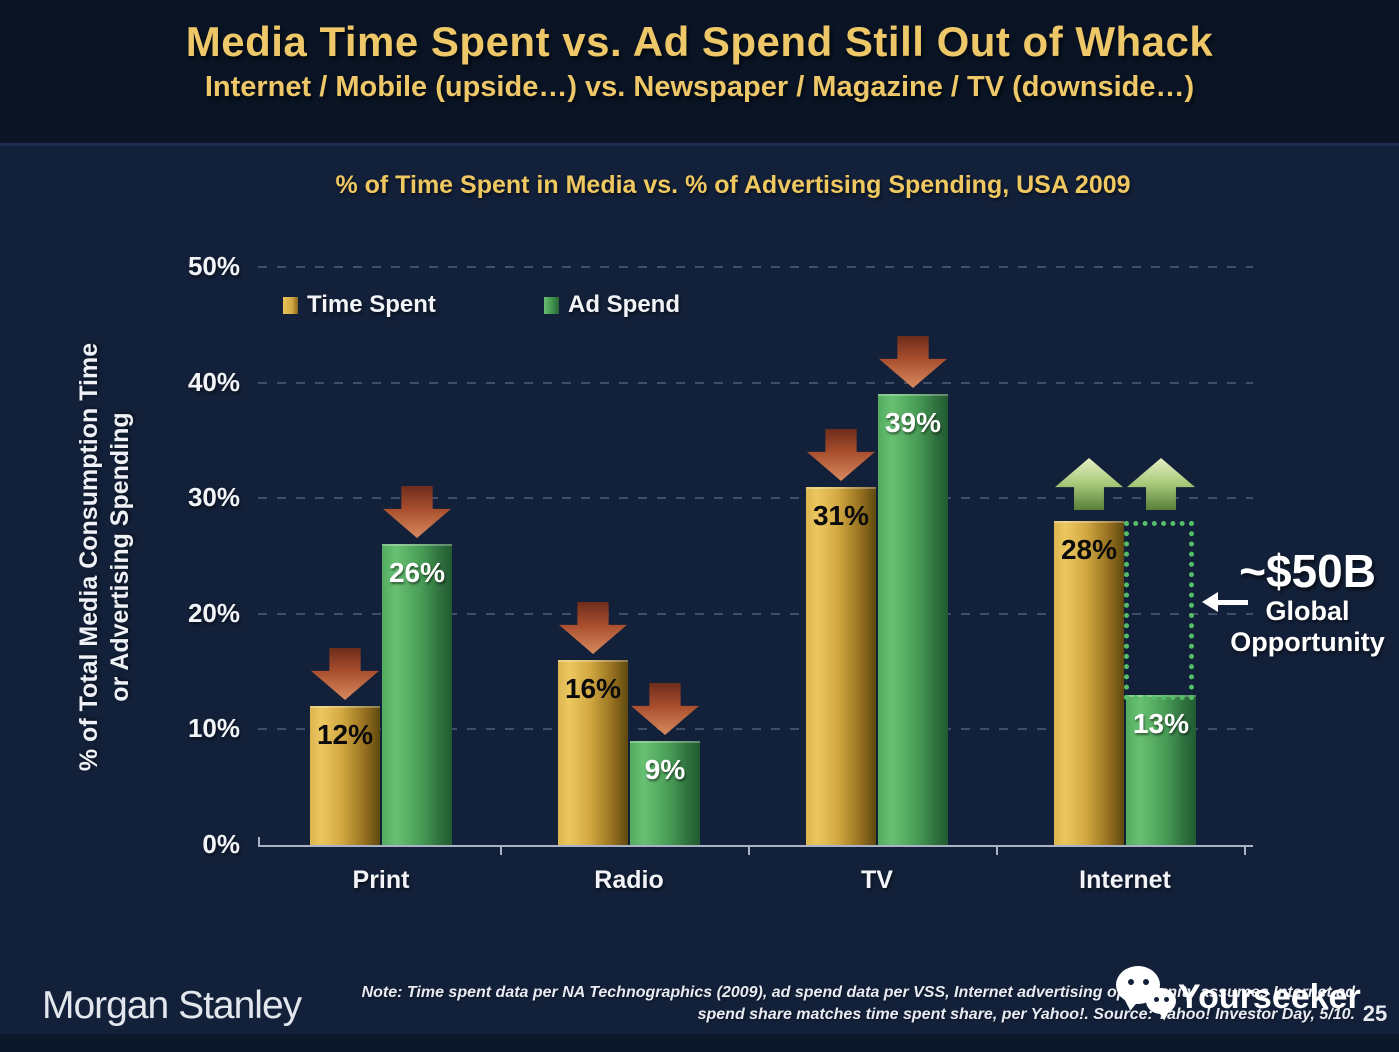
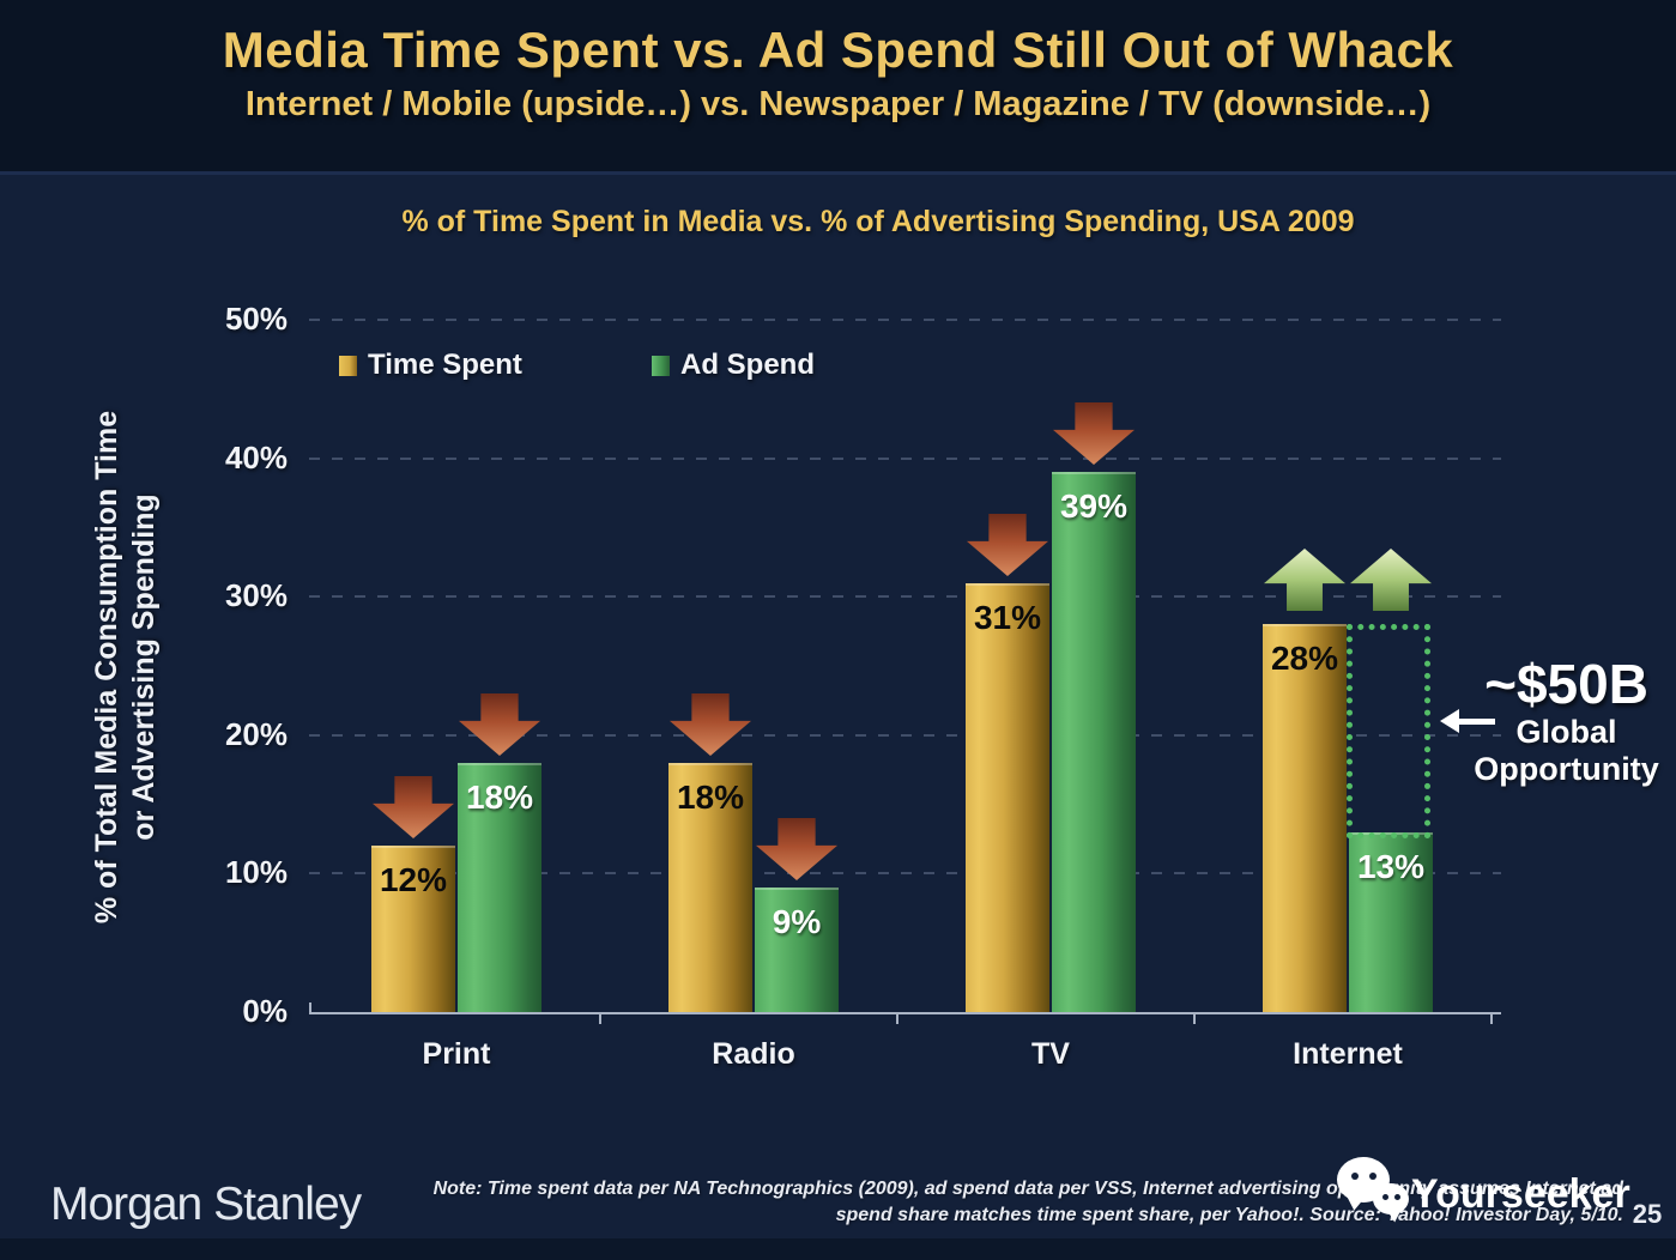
Ad Spend/Print: 26% -> 18%
Time Spent/Radio: 16% -> 18%
